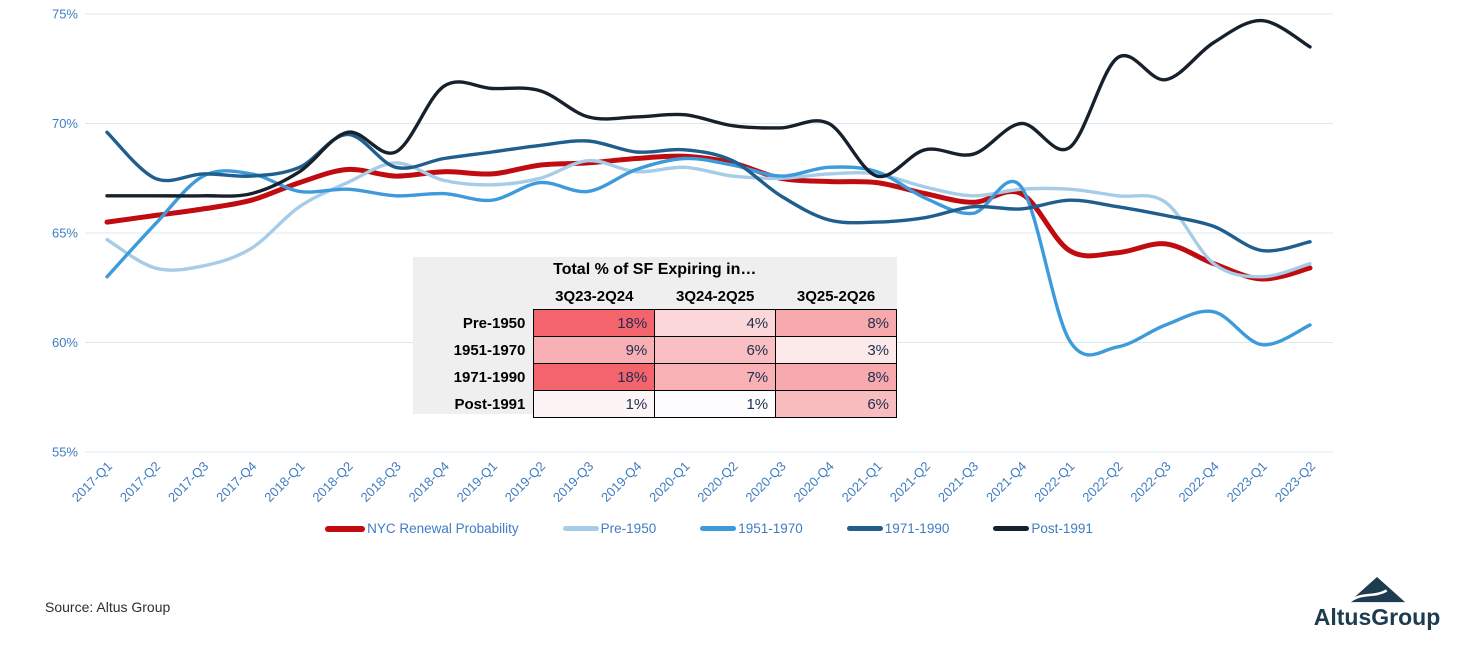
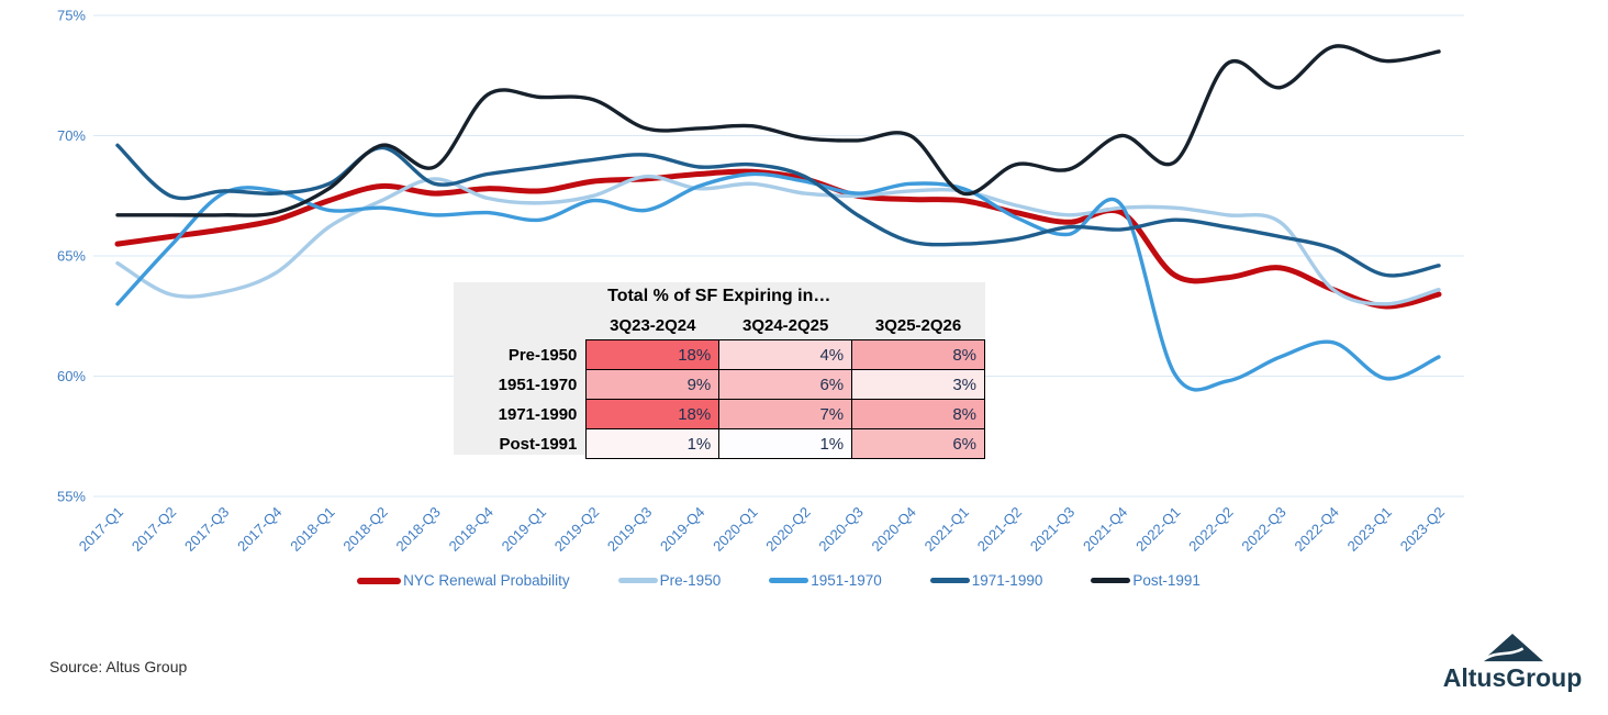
Post-1991/2023-Q1: 74.7% -> 73.1%
